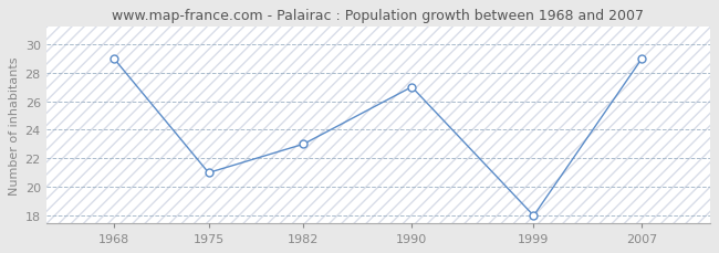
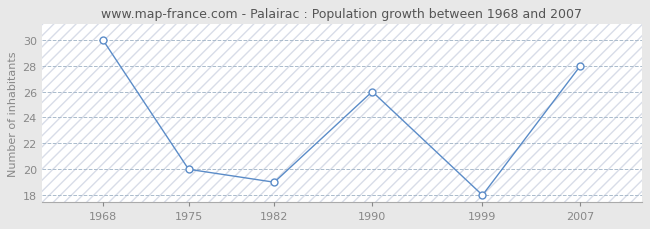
1968: 29 -> 30
1975: 21 -> 20
1982: 23 -> 19
1990: 27 -> 26
2007: 29 -> 28
